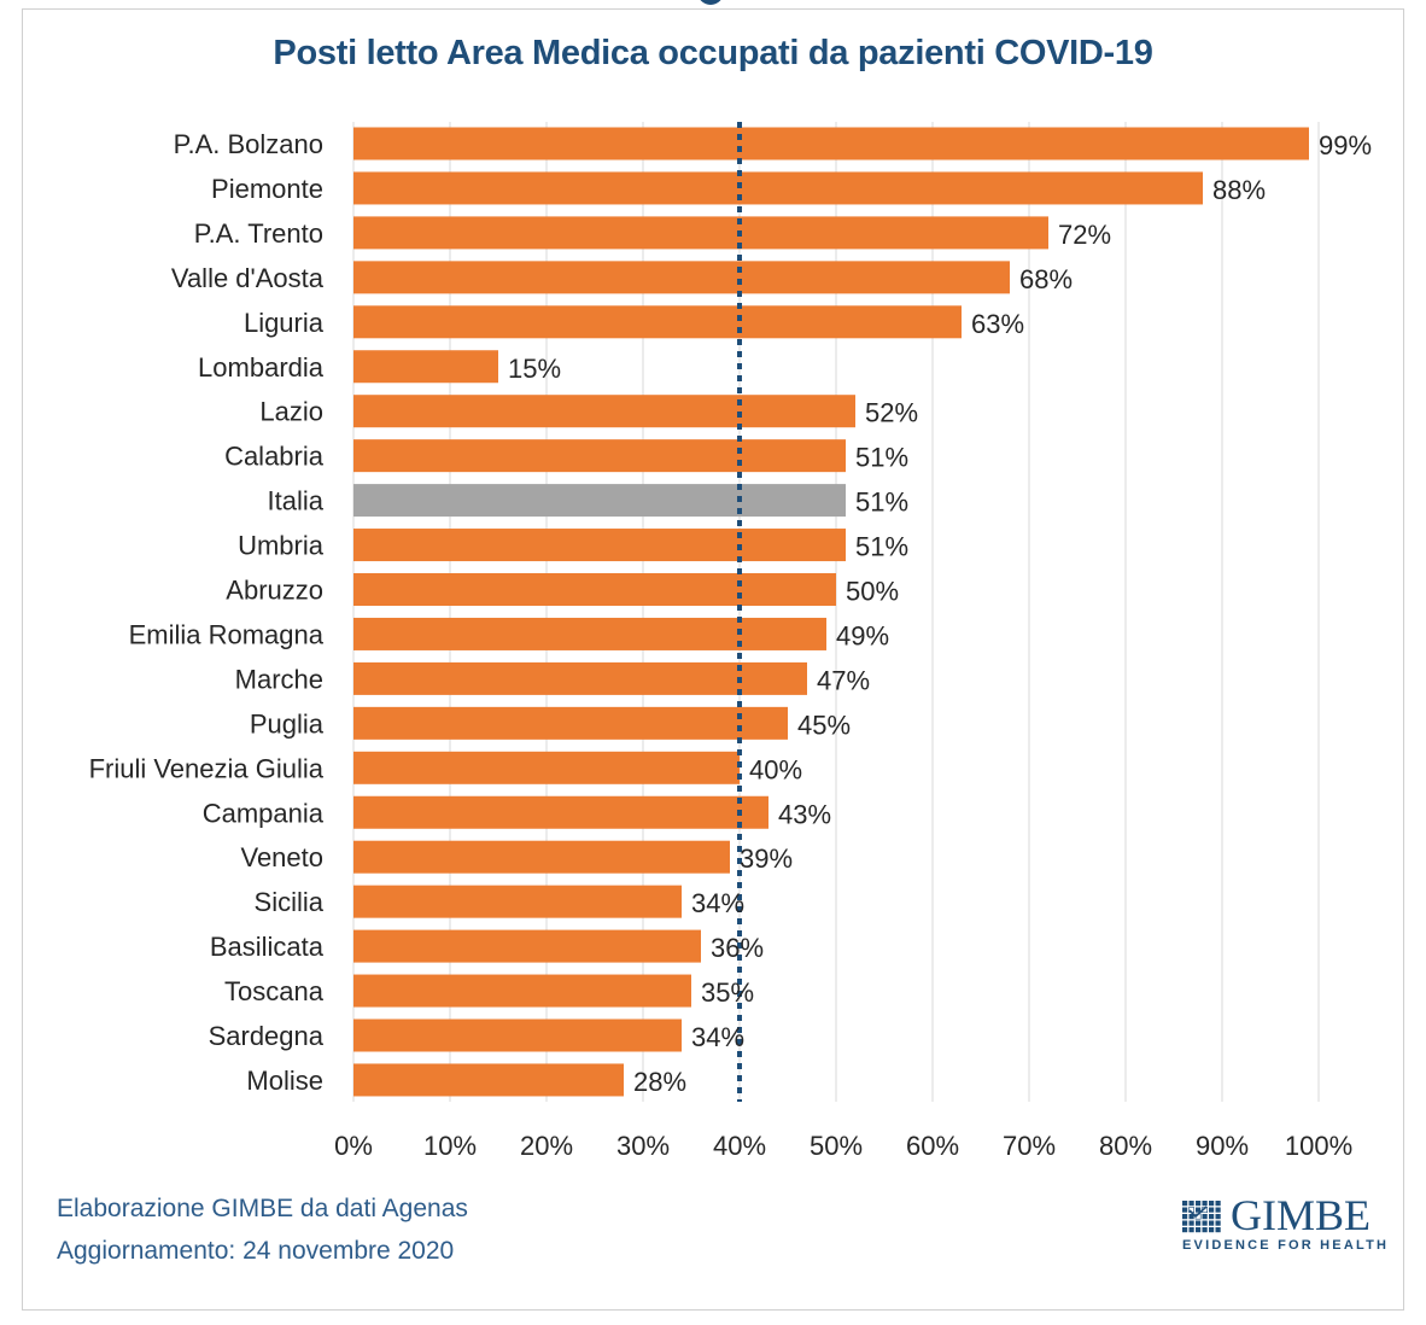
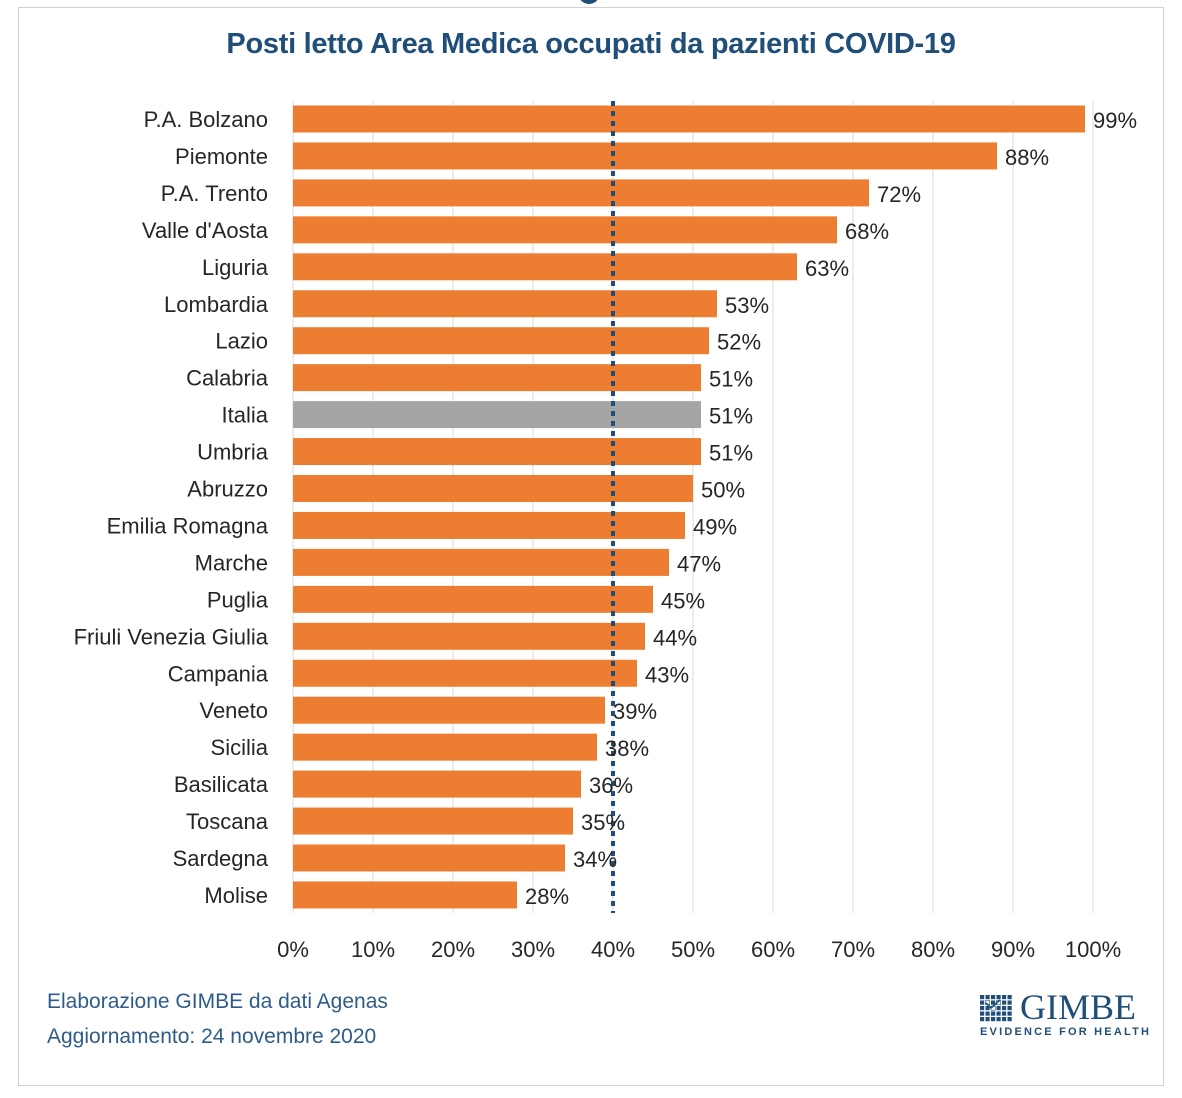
Lombardia: 15% -> 53%
Friuli Venezia Giulia: 40% -> 44%
Sicilia: 34% -> 38%
